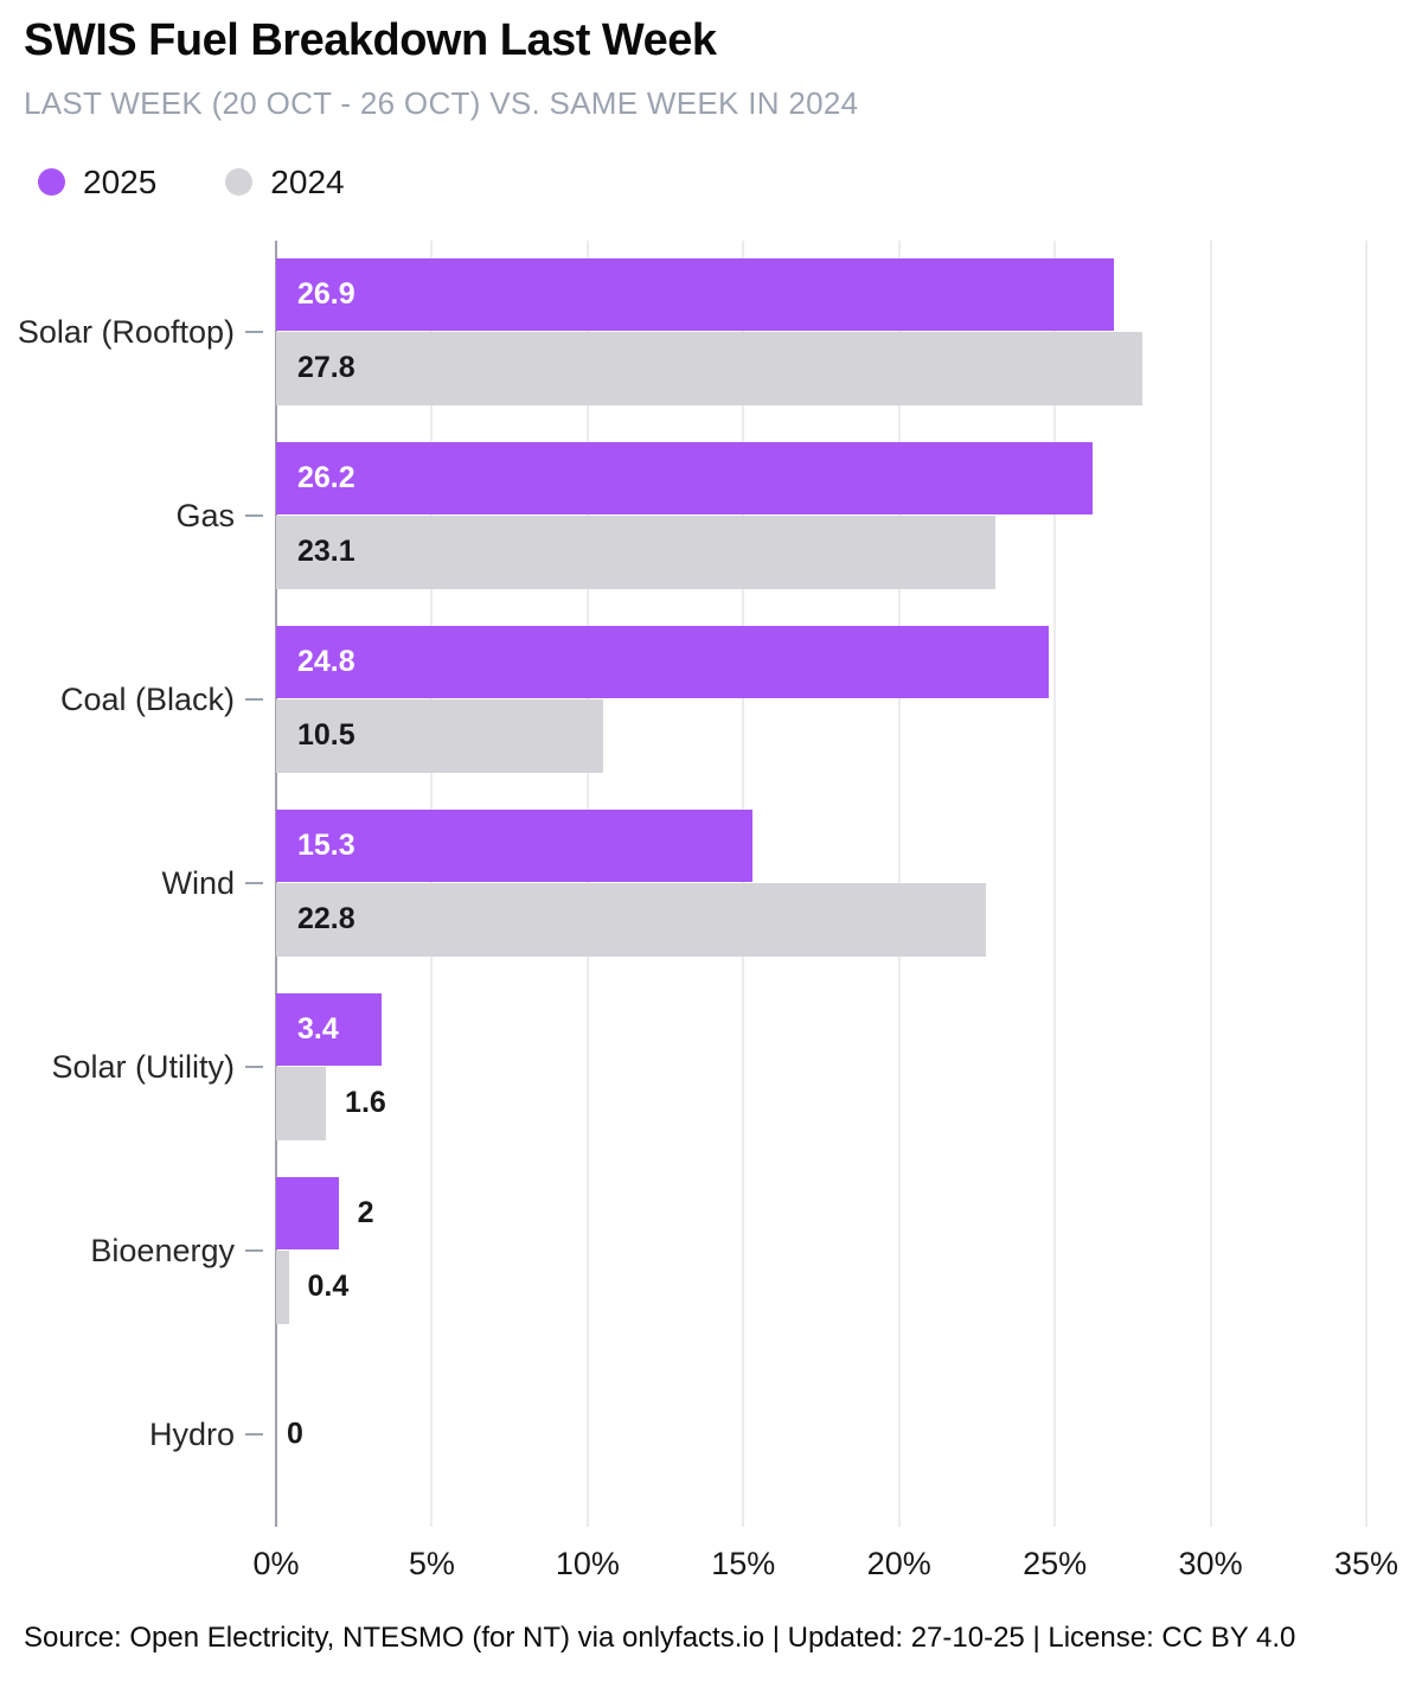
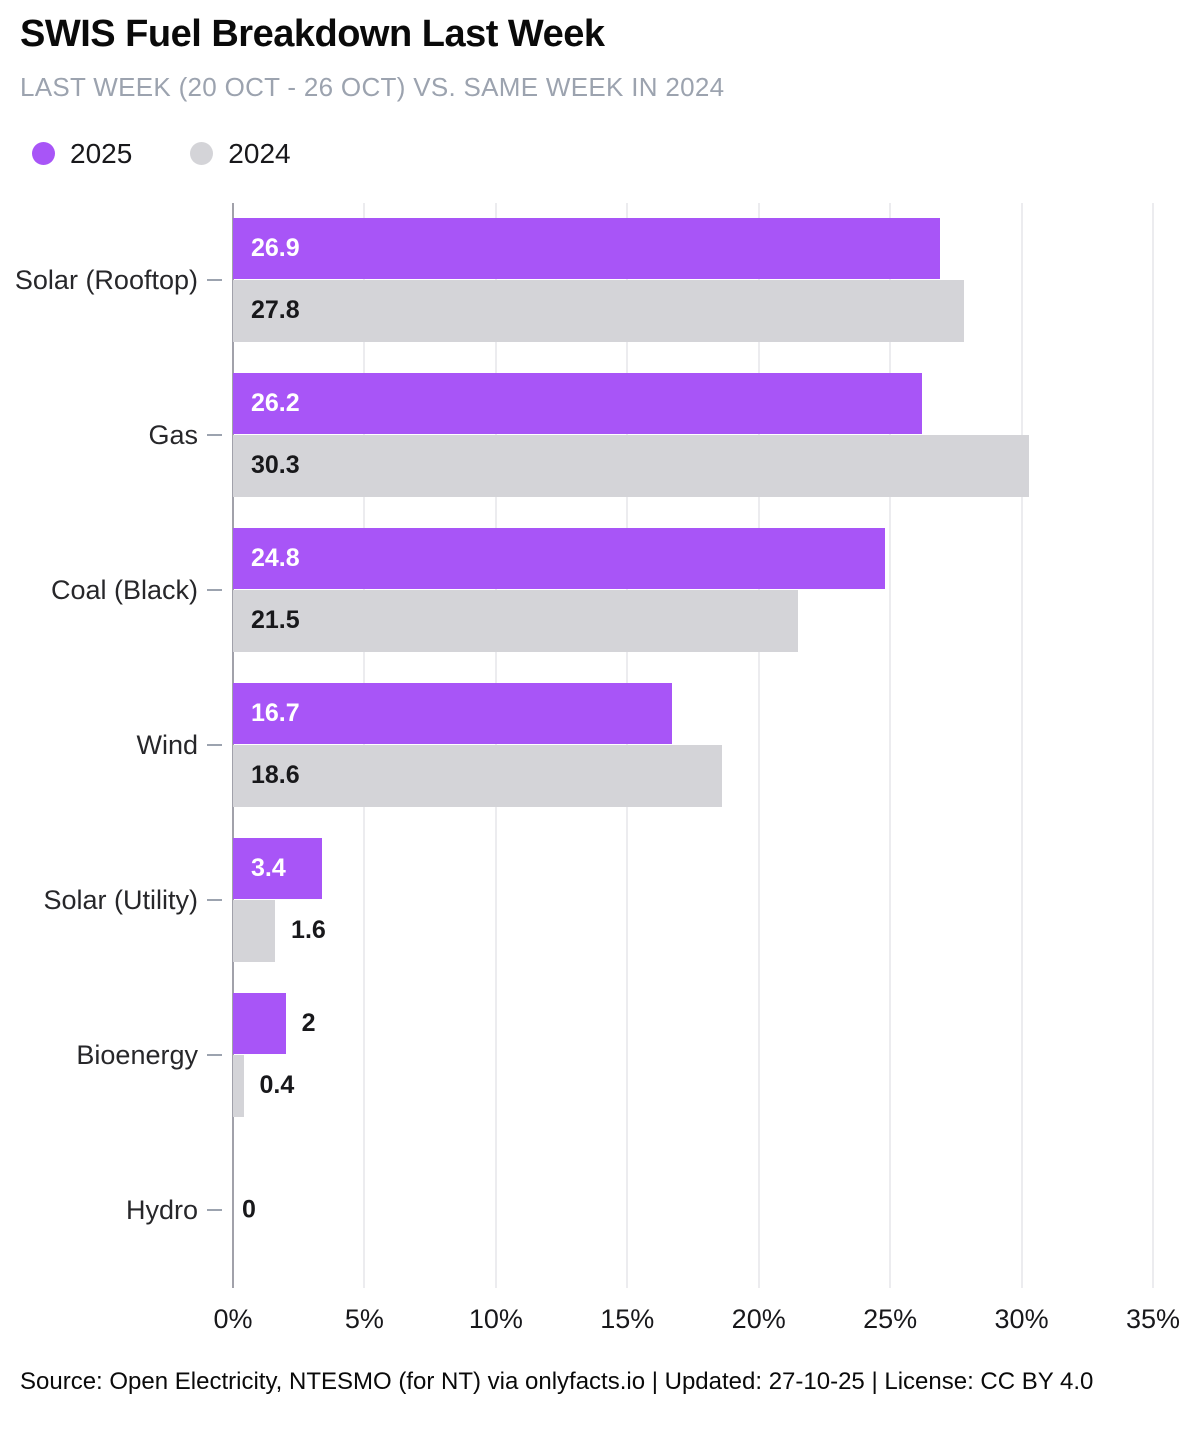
2024/Gas: 23.1 -> 30.3
2024/Coal (Black): 10.5 -> 21.5
2025/Wind: 15.3 -> 16.7
2024/Wind: 22.8 -> 18.6
